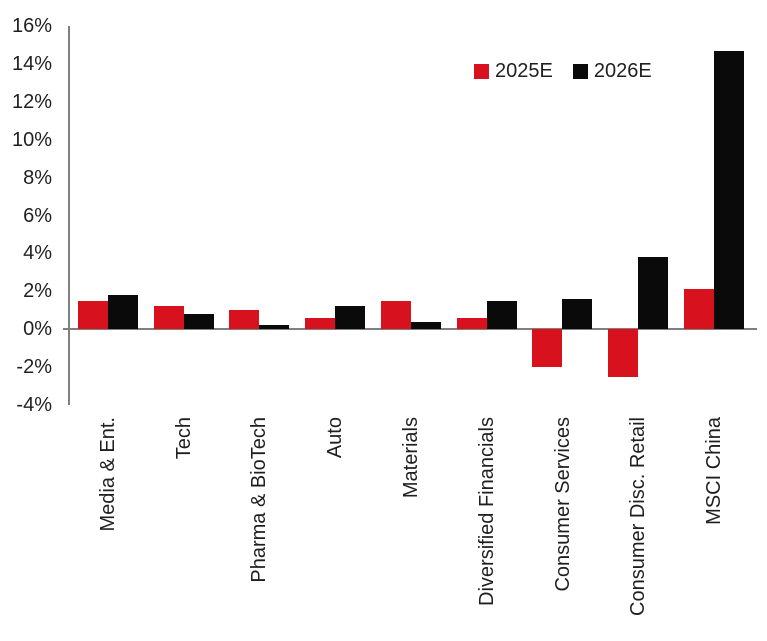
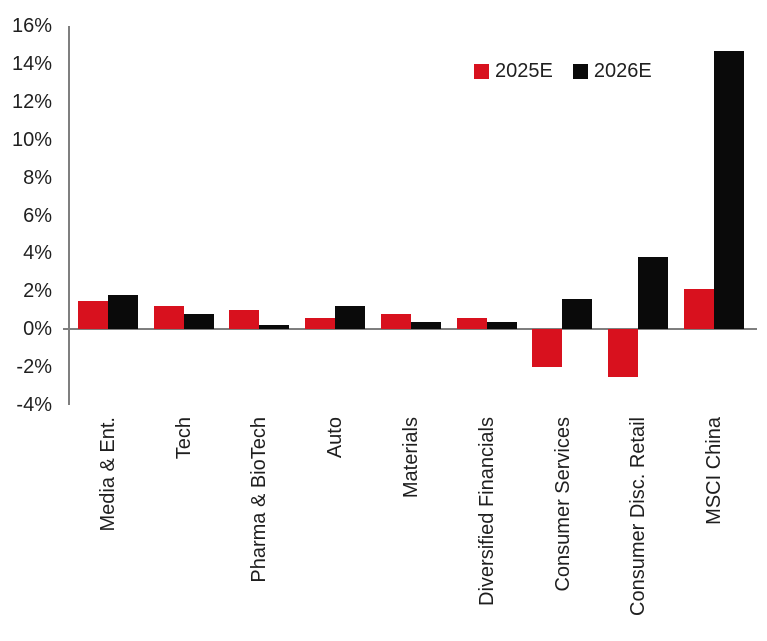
2025E/Materials: 1.5% -> 0.8%
2026E/Diversified Financials: 1.5% -> 0.4%
